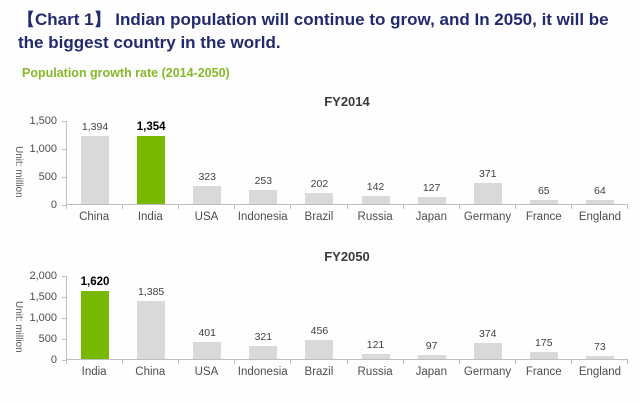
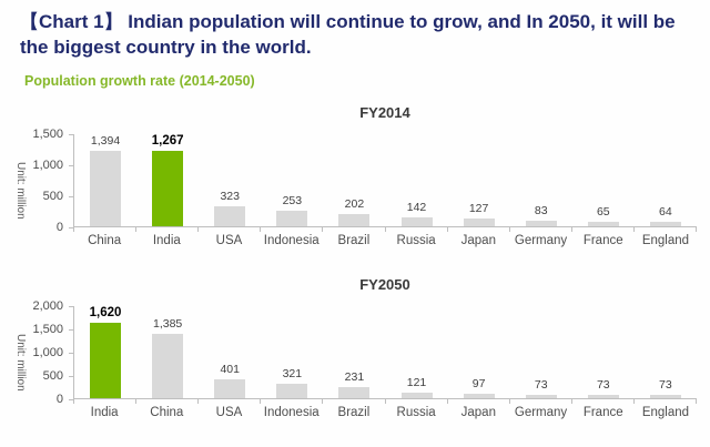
FY2014/India: 1,354 -> 1,267
FY2014/Germany: 371 -> 83
FY2050/Brazil: 456 -> 231
FY2050/Germany: 374 -> 73
FY2050/France: 175 -> 73
